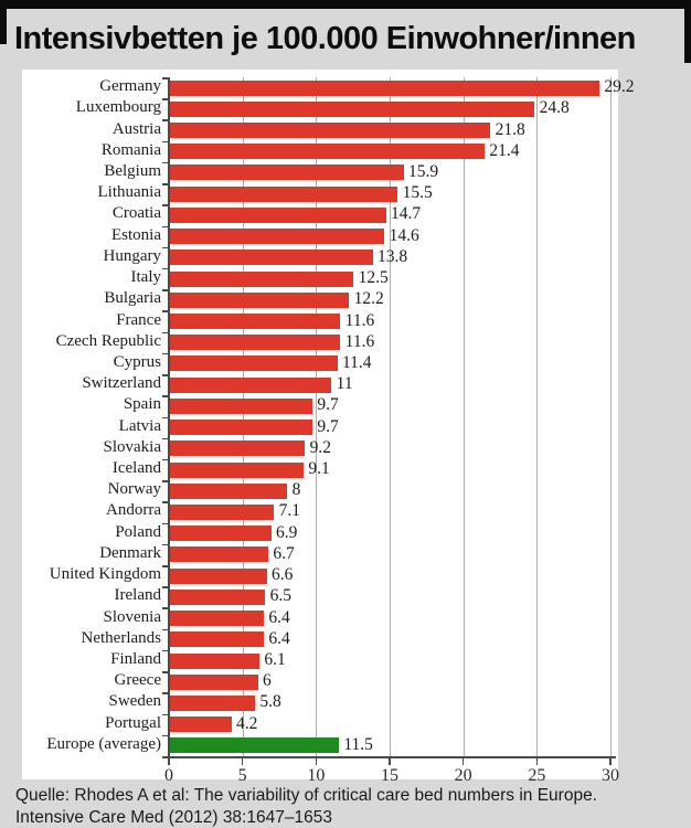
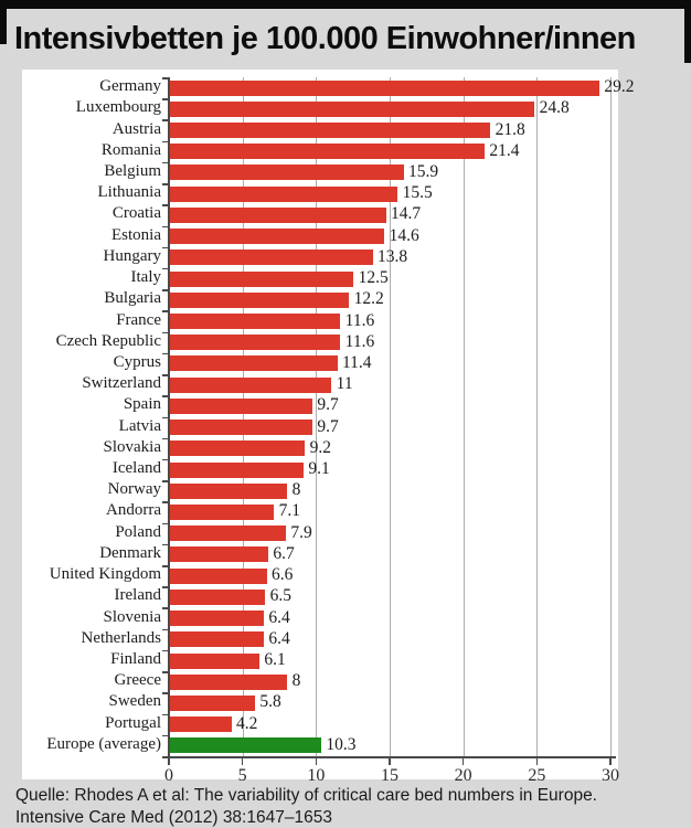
Poland: 6.9 -> 7.9
Greece: 6 -> 8
Europe (average): 11.5 -> 10.3
